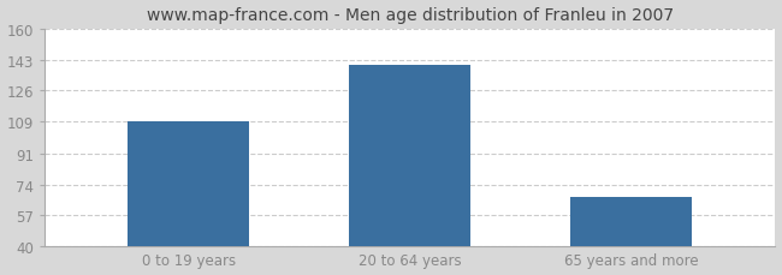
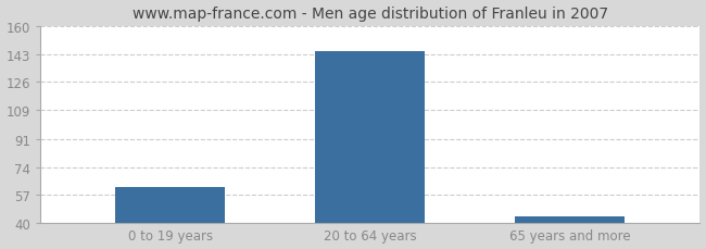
0 to 19 years: 109 -> 62
20 to 64 years: 140 -> 145
65 years and more: 67 -> 44
